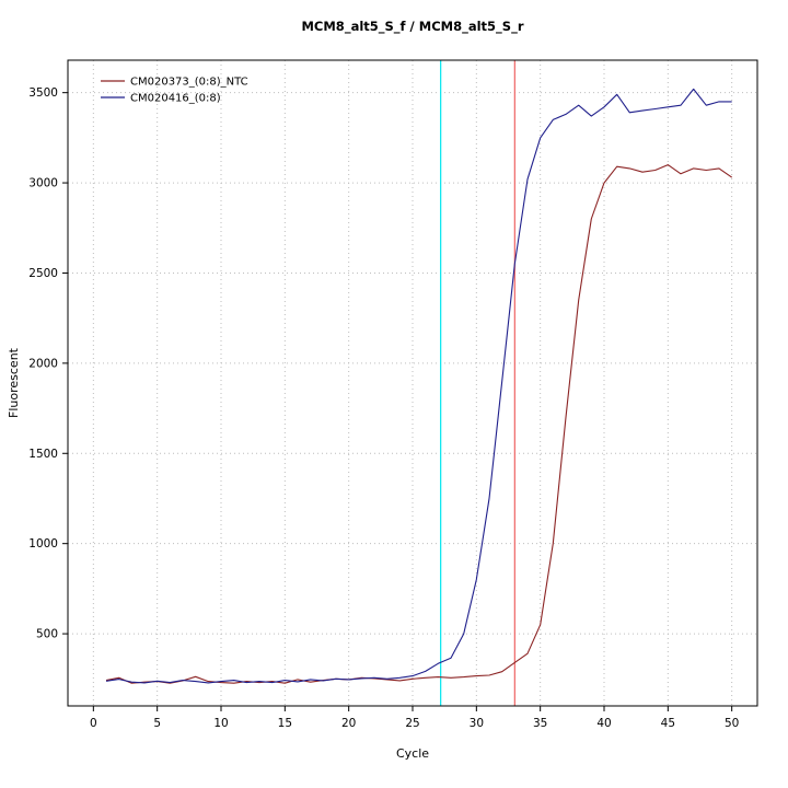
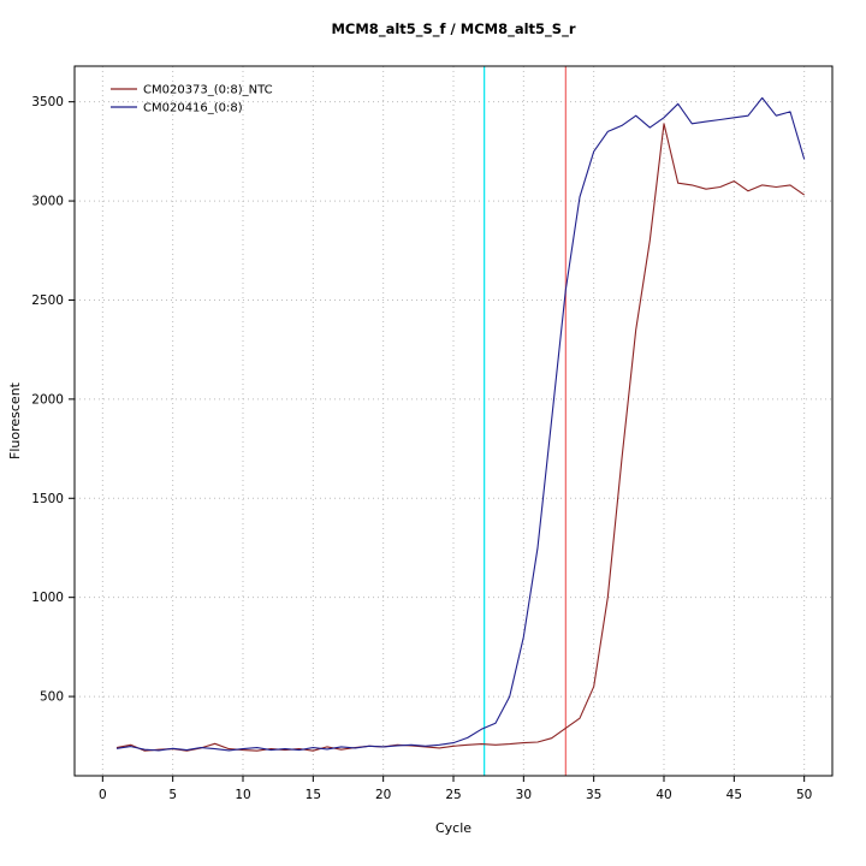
CM020373_(0:8)_NTC/40: 3000 -> 3390
CM020416_(0:8)/50: 3450 -> 3210
